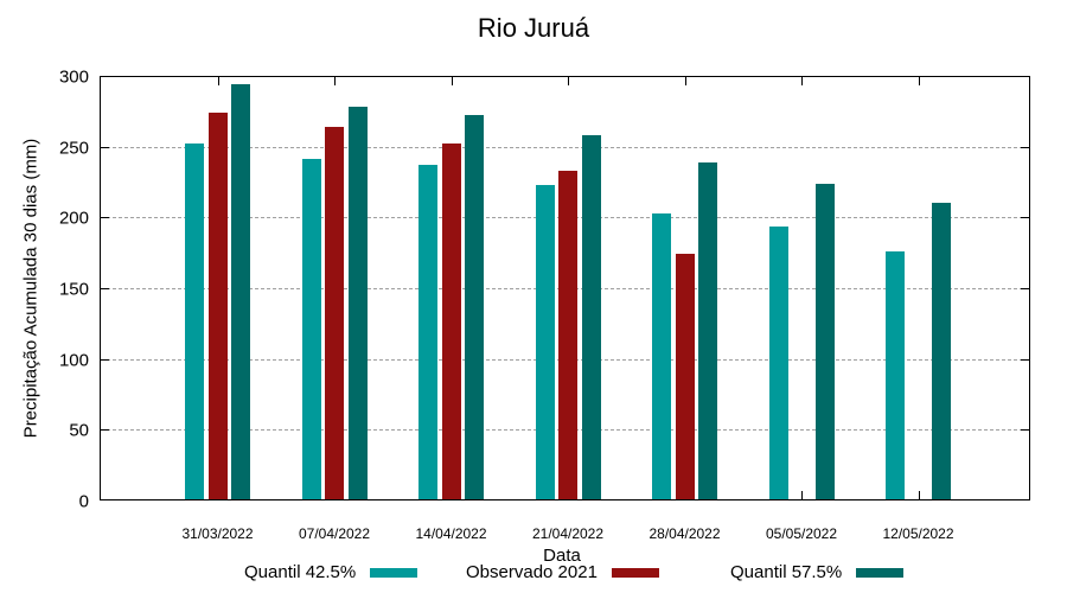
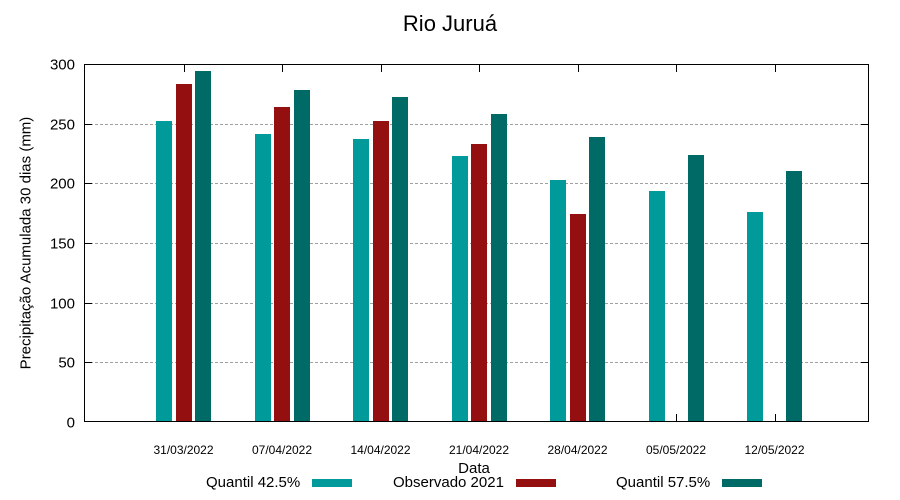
Observado 2021/31/03/2022: 274 -> 283
